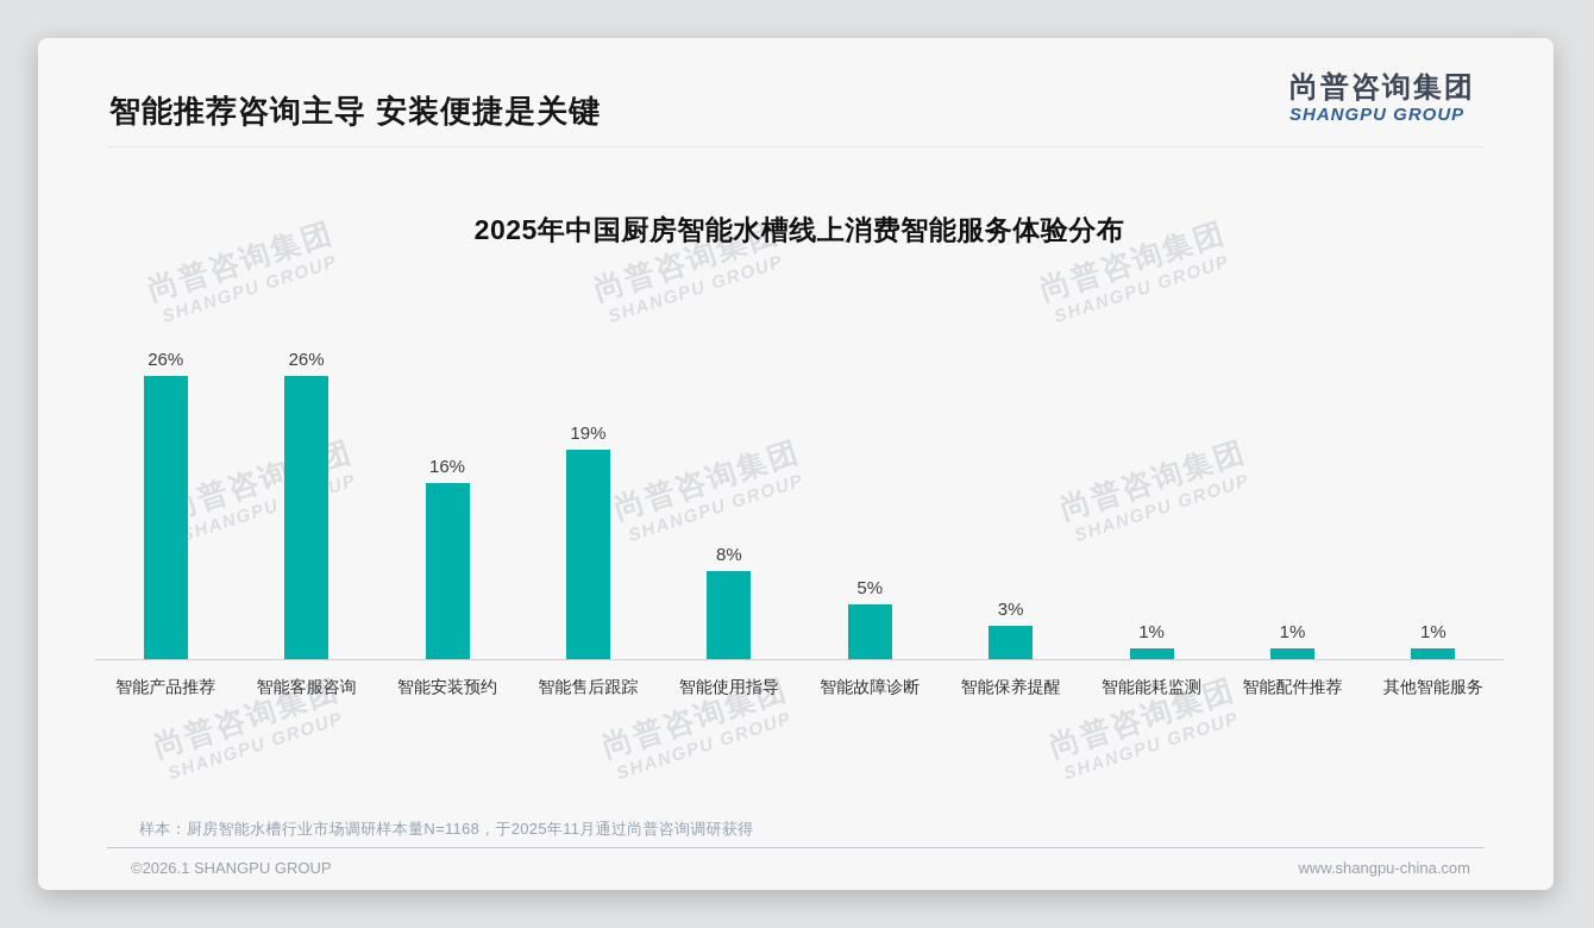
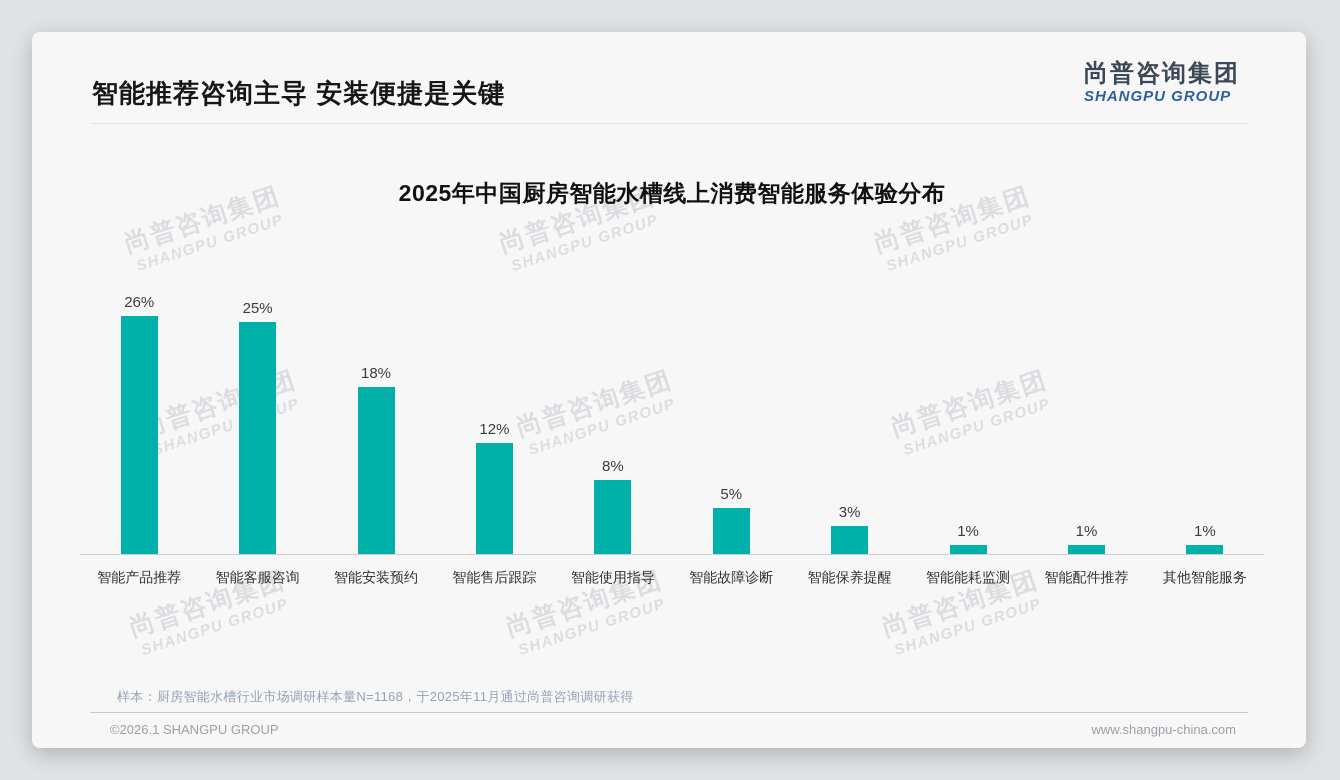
智能客服咨询: 26% -> 25%
智能安装预约: 16% -> 18%
智能售后跟踪: 19% -> 12%
